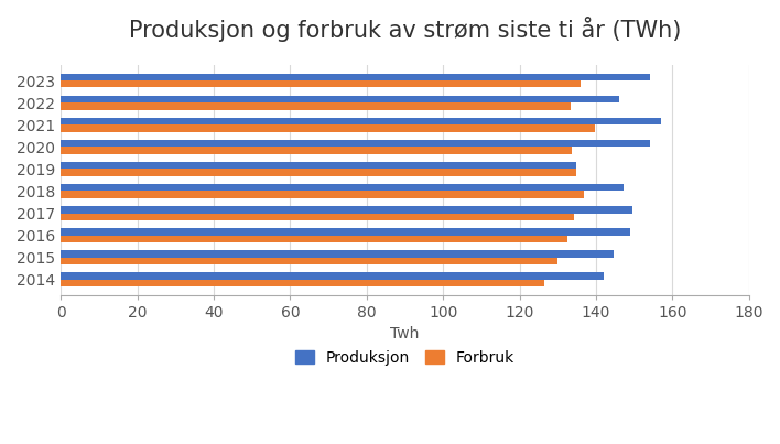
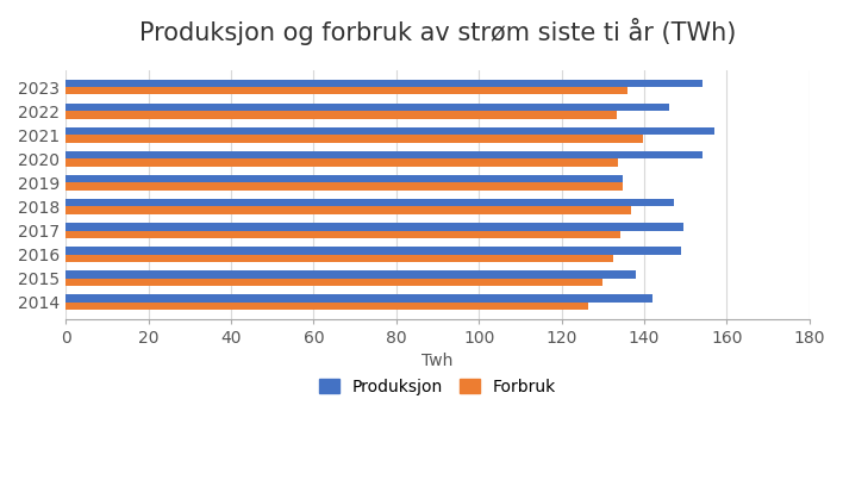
Produksjon/2015: 144.5 -> 138.0
